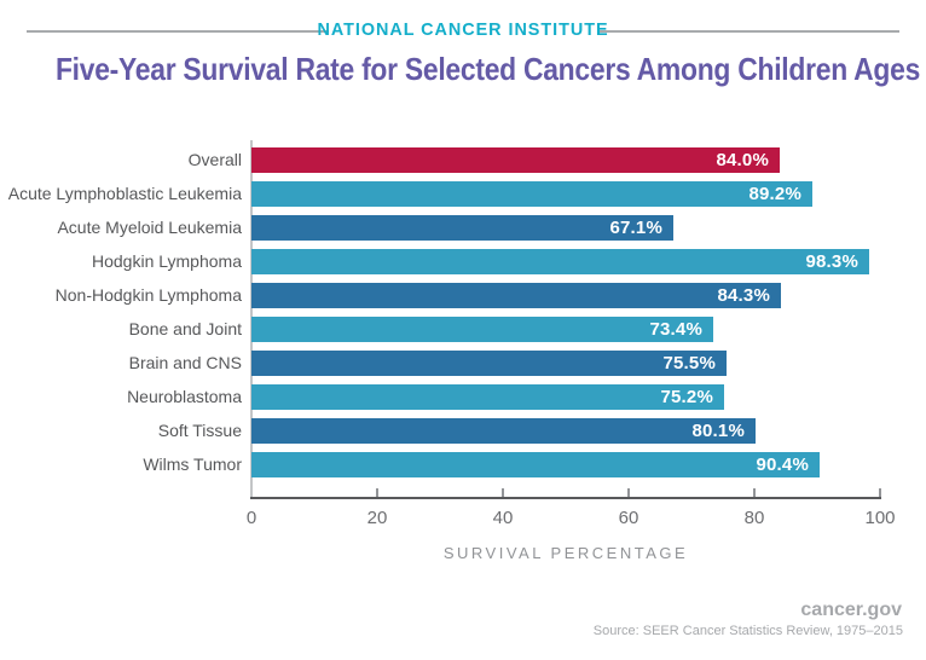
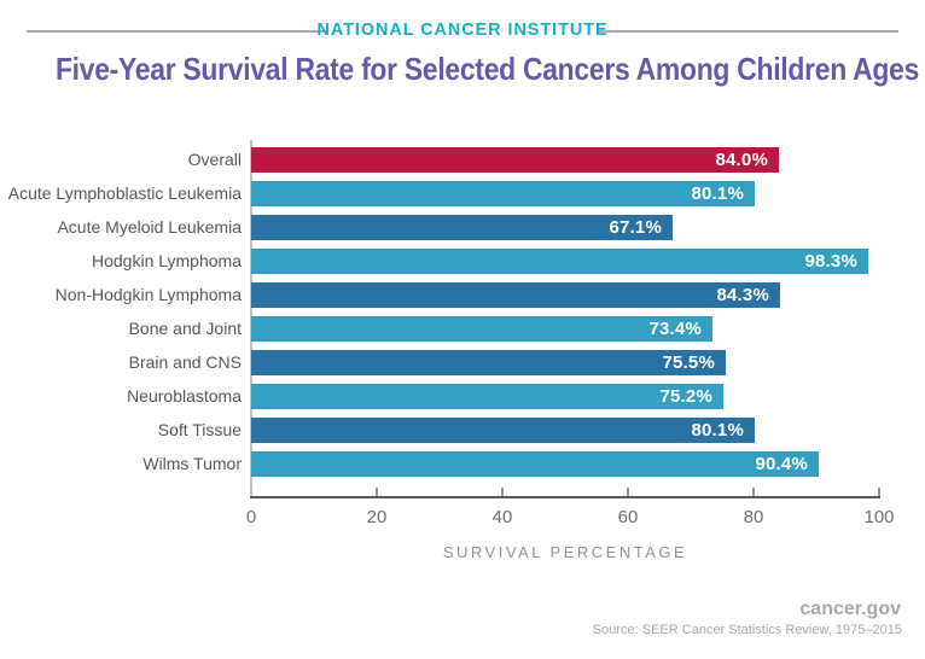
Acute Lymphoblastic Leukemia: 89.2% -> 80.1%
